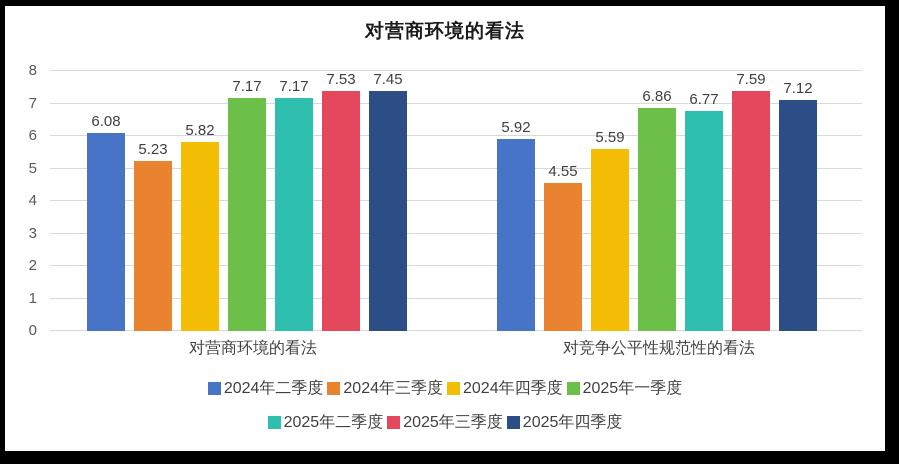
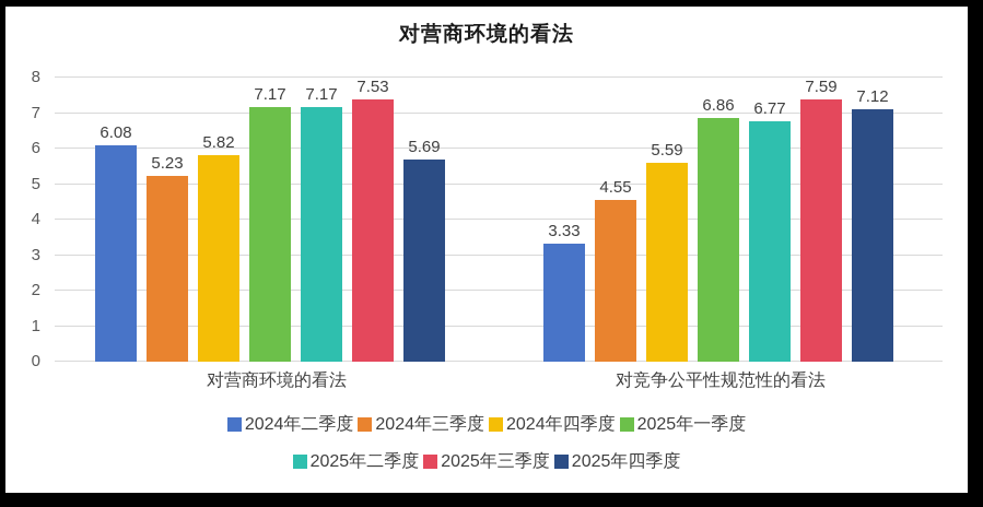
2025年四季度/对营商环境的看法: 7.45 -> 5.69
2024年二季度/对竞争公平性规范性的看法: 5.92 -> 3.33
